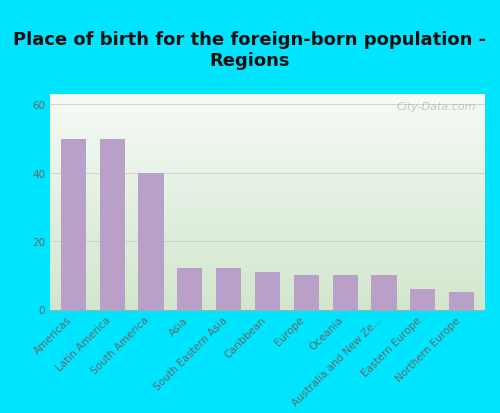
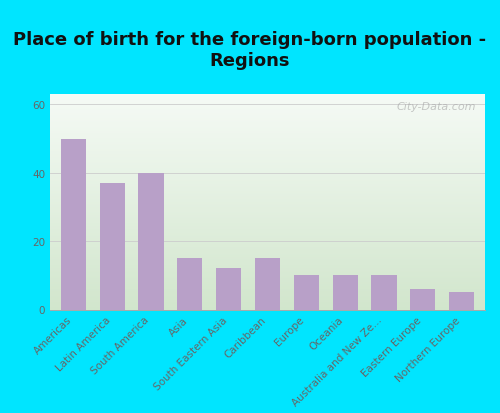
Latin America: 50 -> 37
Asia: 12 -> 15
Caribbean: 11 -> 15
